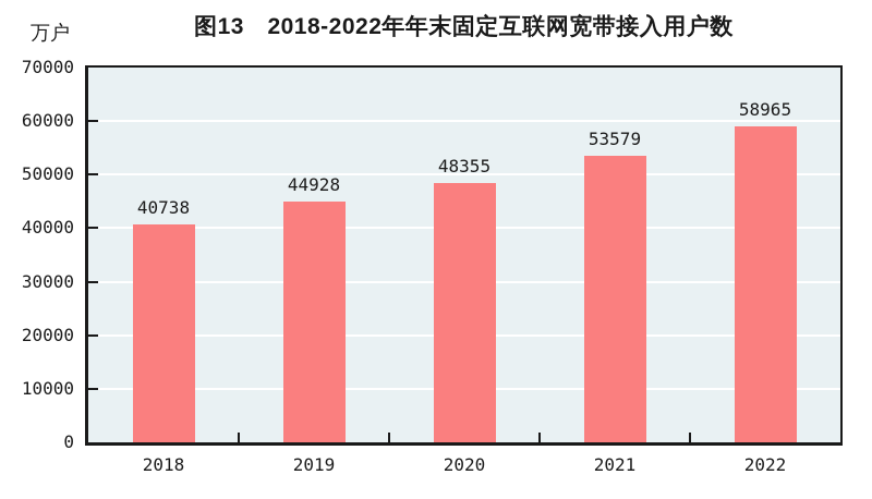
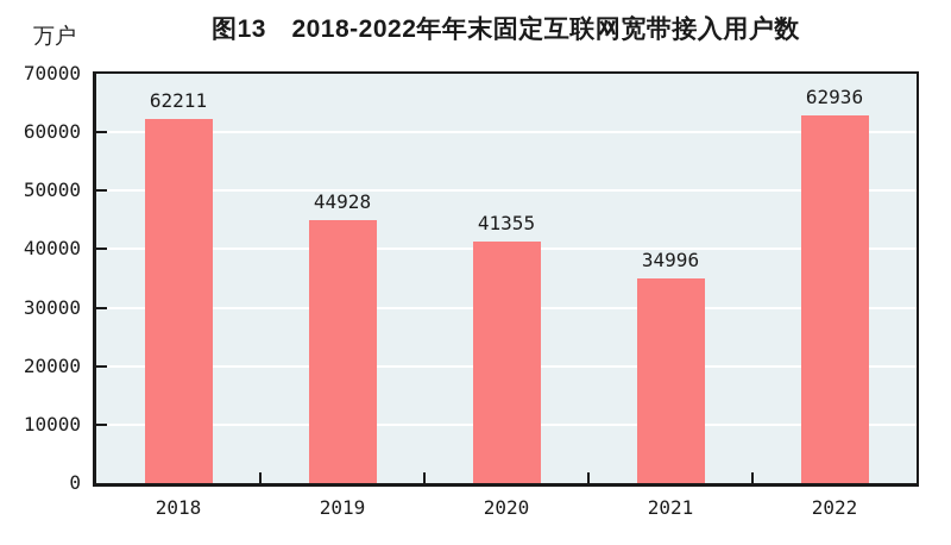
2018: 40738 -> 62211
2020: 48355 -> 41355
2021: 53579 -> 34996
2022: 58965 -> 62936
